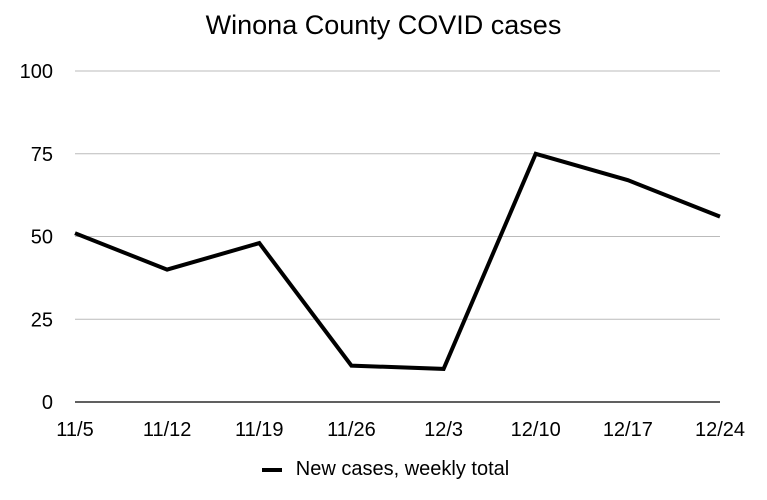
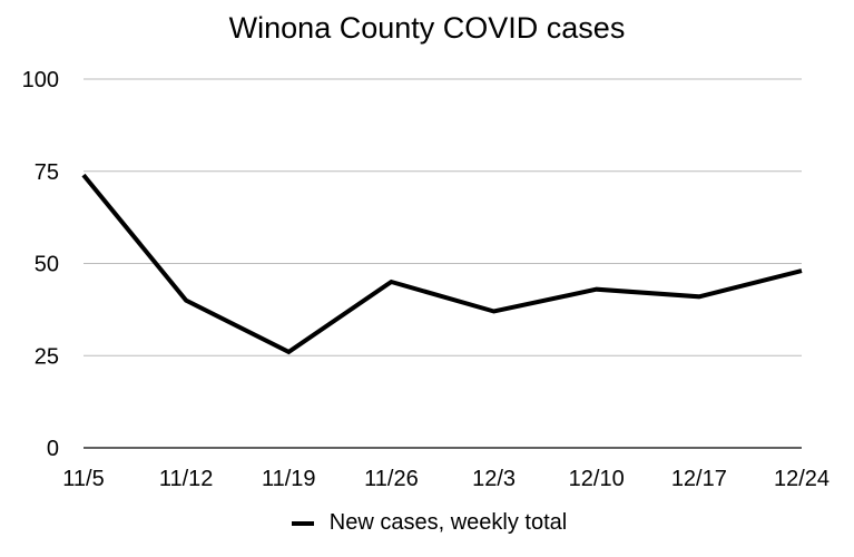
11/5: 51 -> 74
11/19: 48 -> 26
11/26: 11 -> 45
12/3: 10 -> 37
12/10: 75 -> 43
12/17: 67 -> 41
12/24: 56 -> 48
